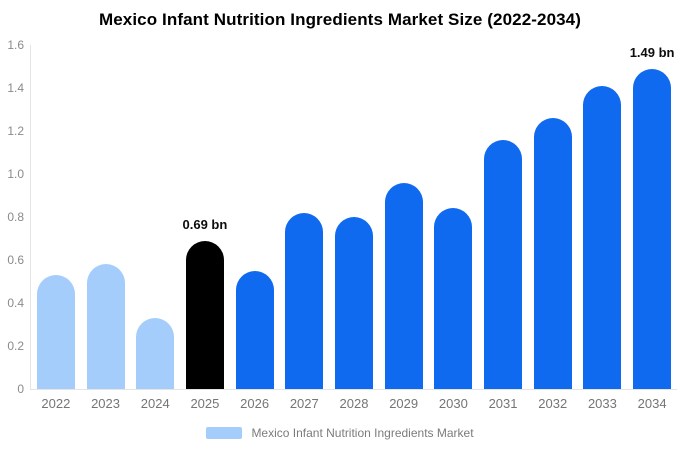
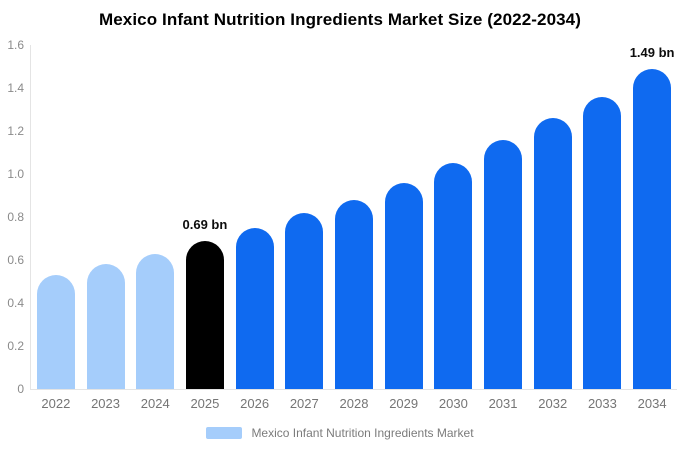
2024: 0.33 -> 0.63
2026: 0.55 -> 0.75
2028: 0.80 -> 0.88
2030: 0.84 -> 1.05
2033: 1.41 -> 1.36
